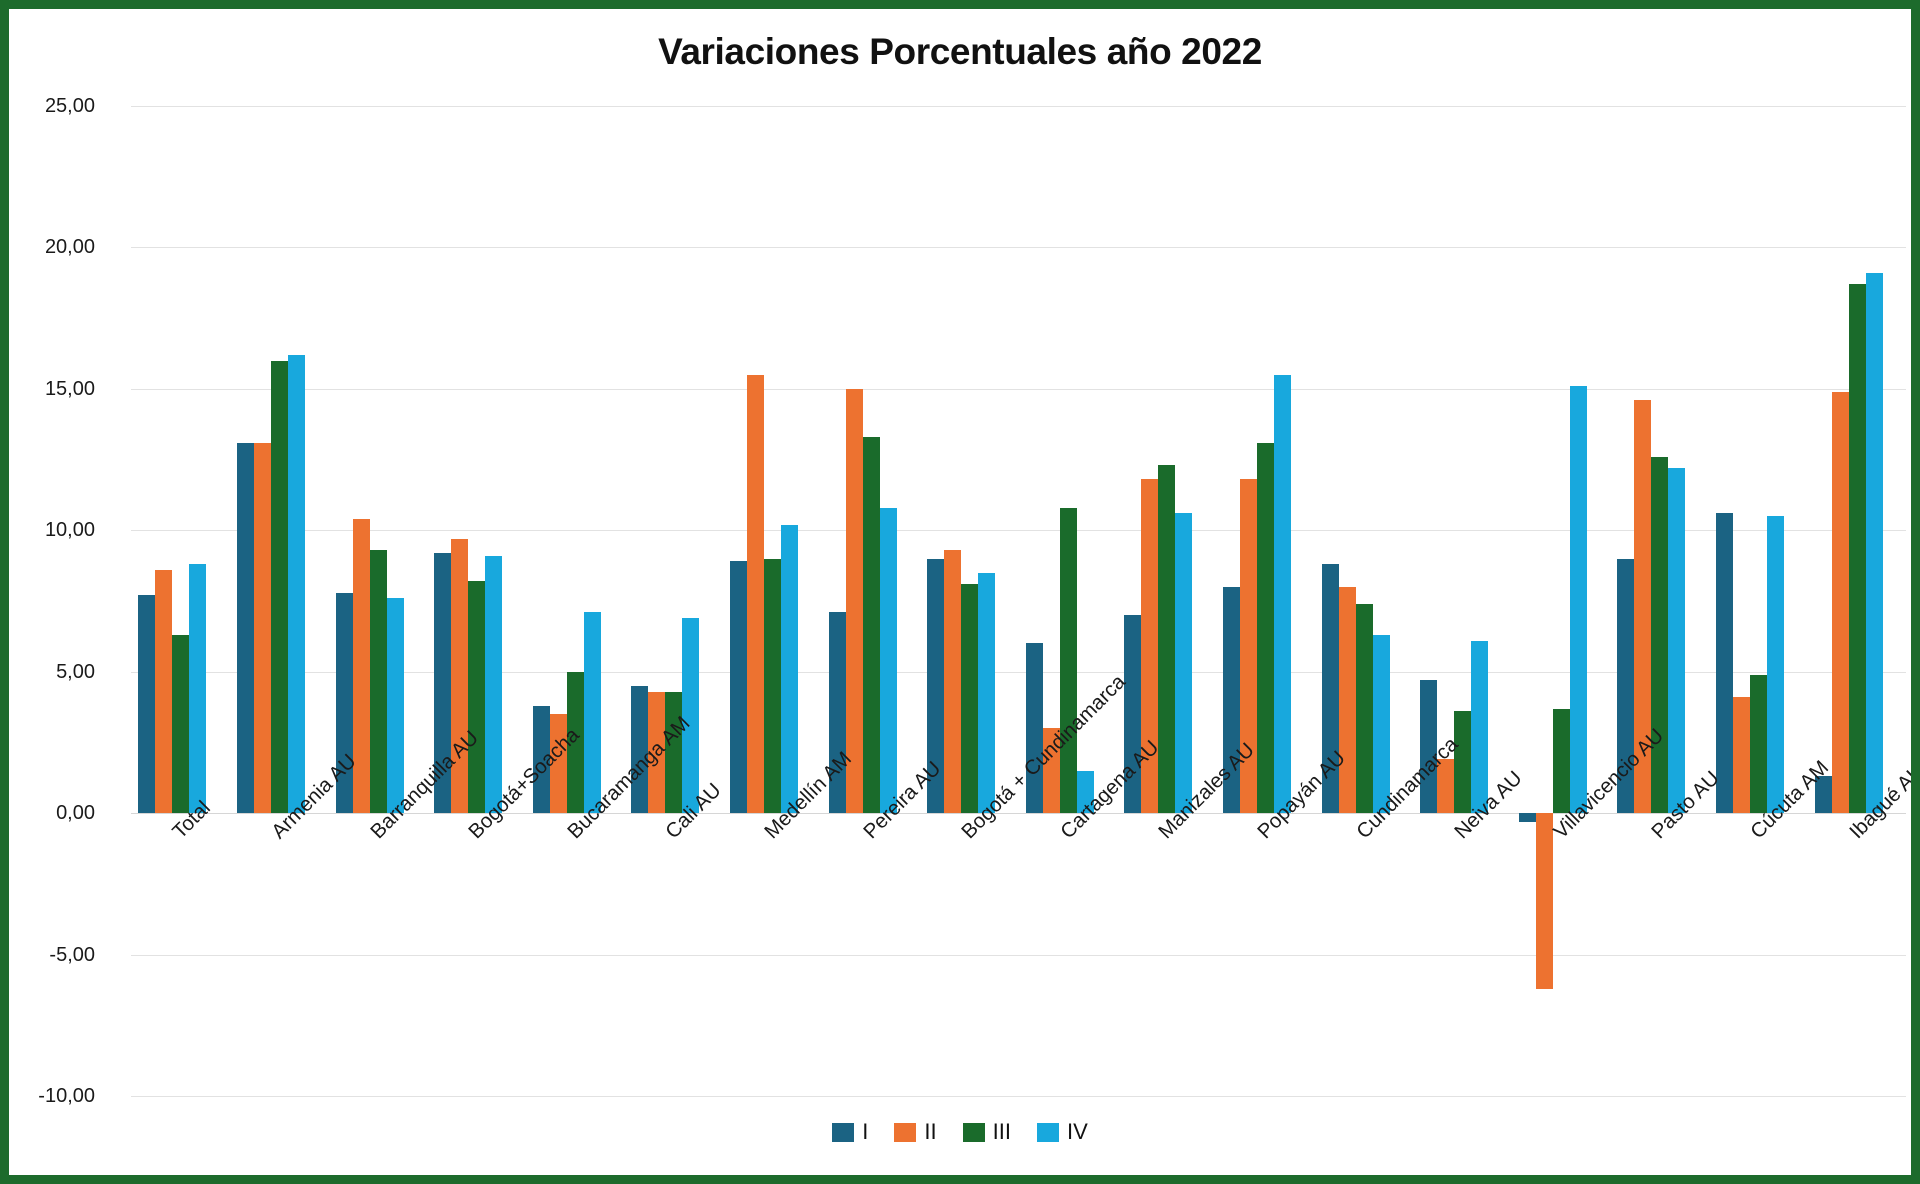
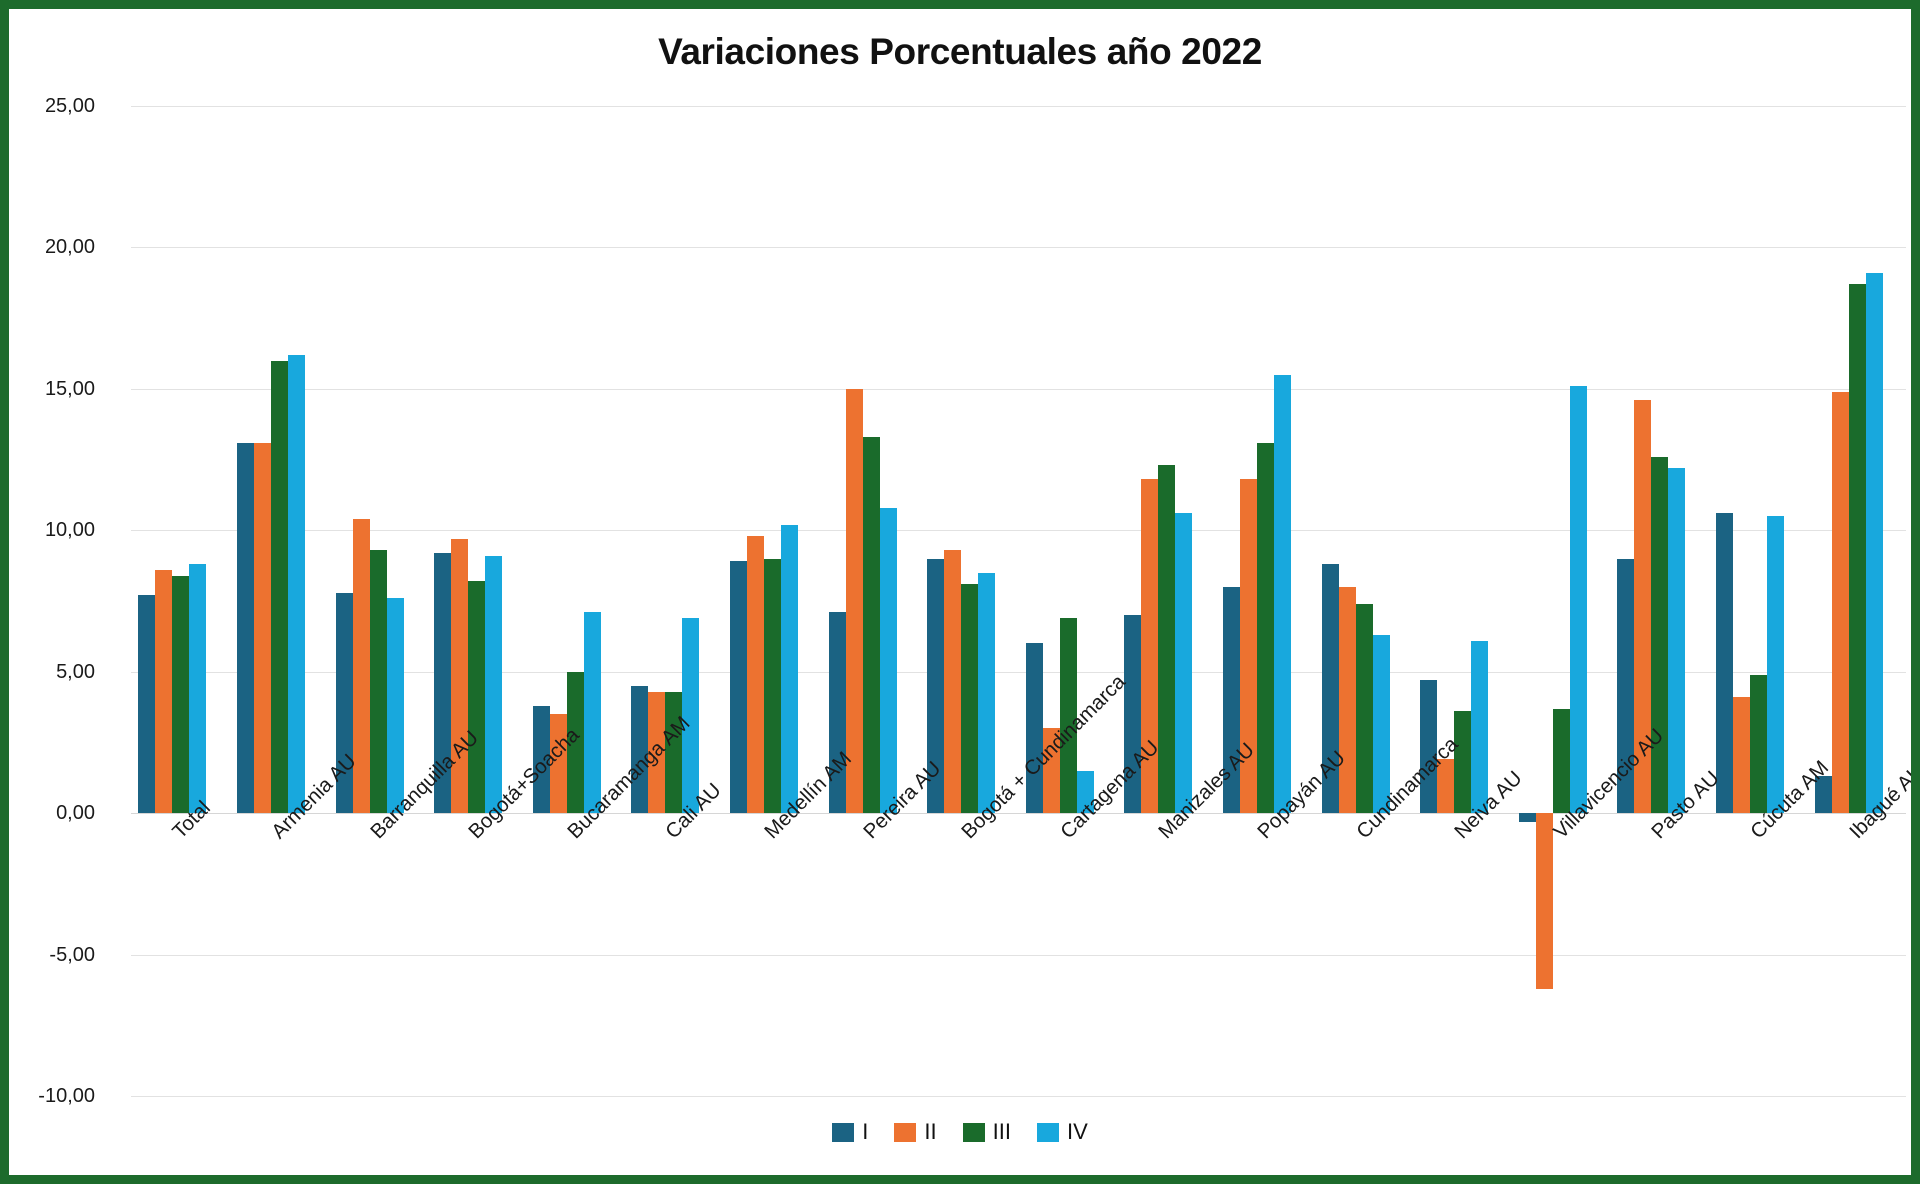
III/Total: 6,3 -> 8,4
II/Medellín AM: 15,5 -> 9,8
III/Cartagena AU: 10,8 -> 6,9
